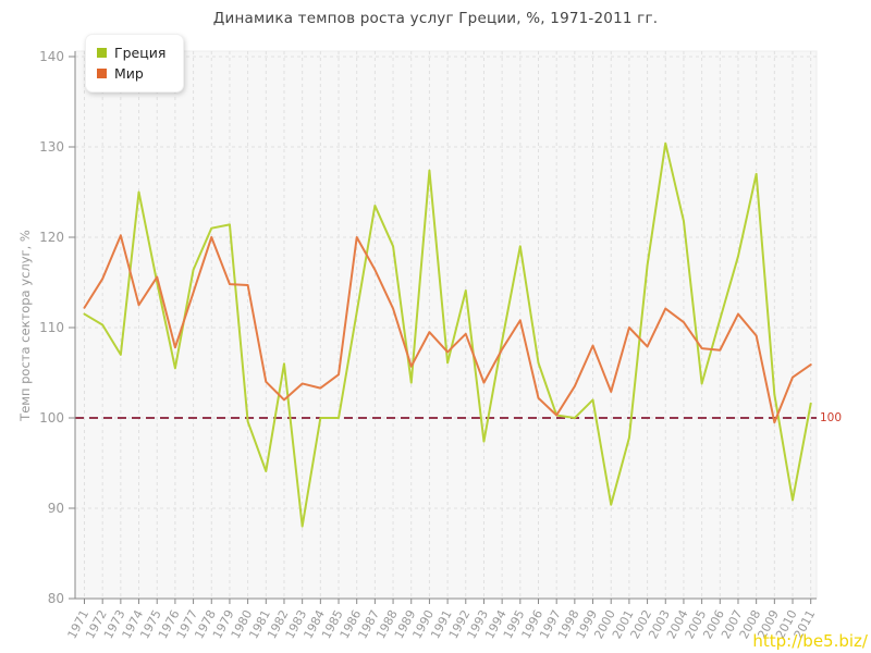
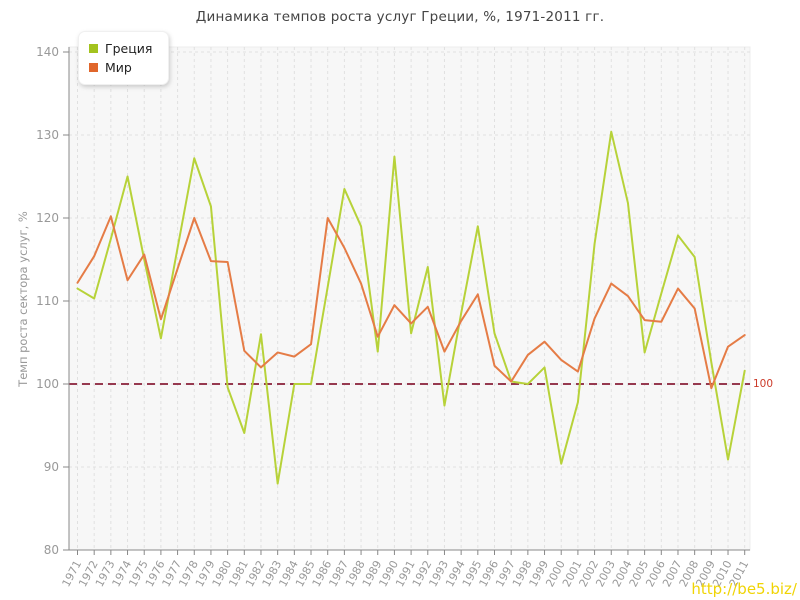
Греция/1973: 107 -> 118
Греция/1978: 121 -> 127
Мир/1999: 108 -> 105
Мир/2001: 110 -> 102
Греция/2008: 127 -> 115
